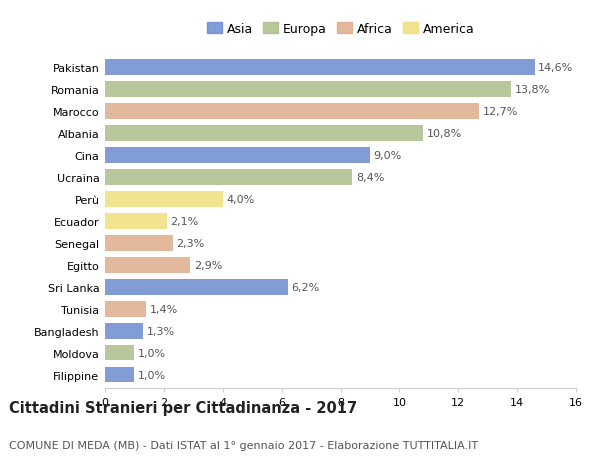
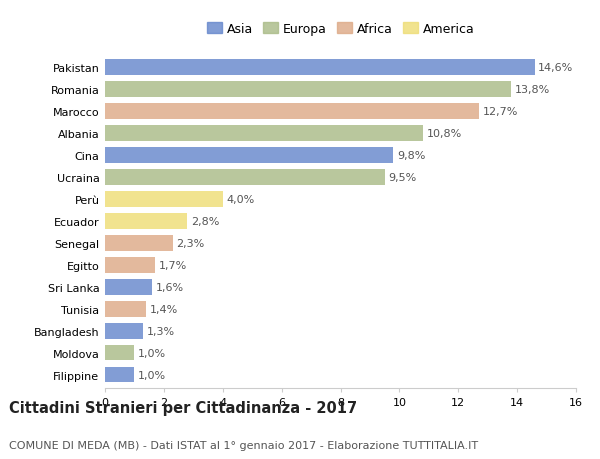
Cina: 9,0% -> 9,8%
Ucraina: 8,4% -> 9,5%
Ecuador: 2,1% -> 2,8%
Egitto: 2,9% -> 1,7%
Sri Lanka: 6,2% -> 1,6%
